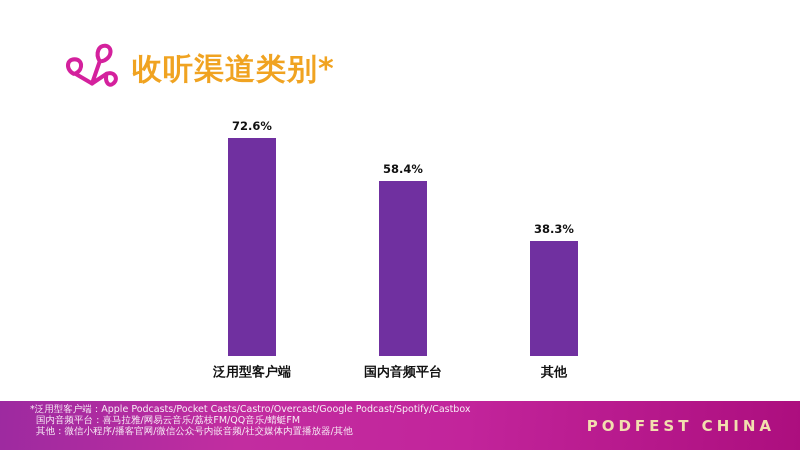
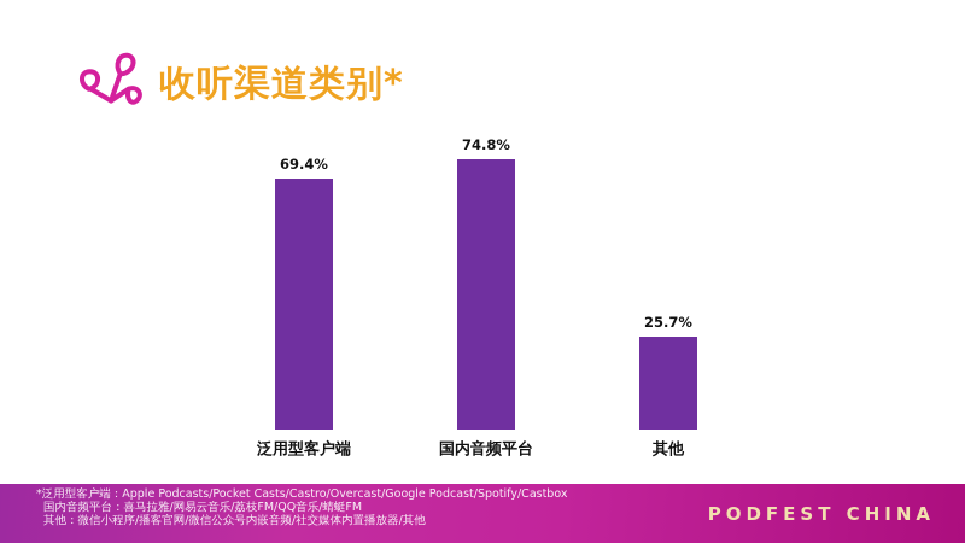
泛用型客户端: 72.6% -> 69.4%
国内音频平台: 58.4% -> 74.8%
其他: 38.3% -> 25.7%
